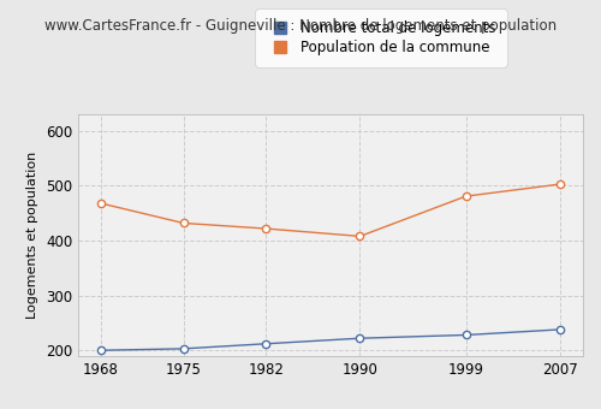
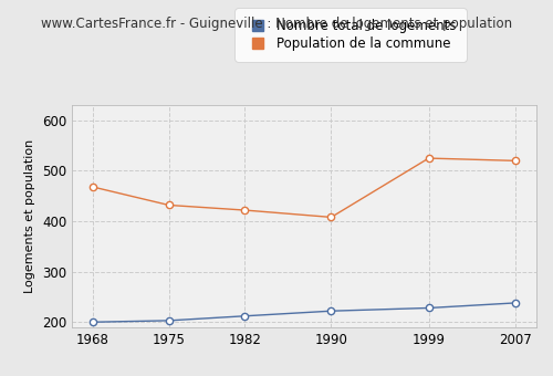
Population de la commune/1999: 481 -> 525
Population de la commune/2007: 503 -> 520
